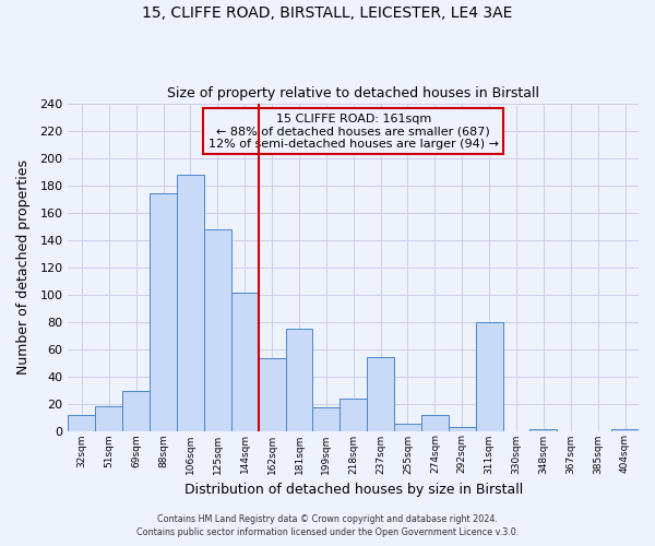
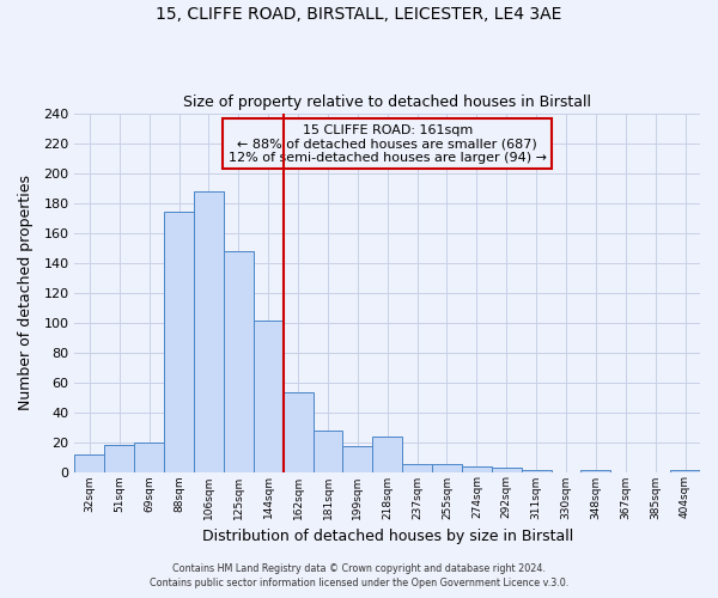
69sqm: 29 -> 20
181sqm: 75 -> 28
237sqm: 54 -> 5
274sqm: 12 -> 4
311sqm: 80 -> 1
